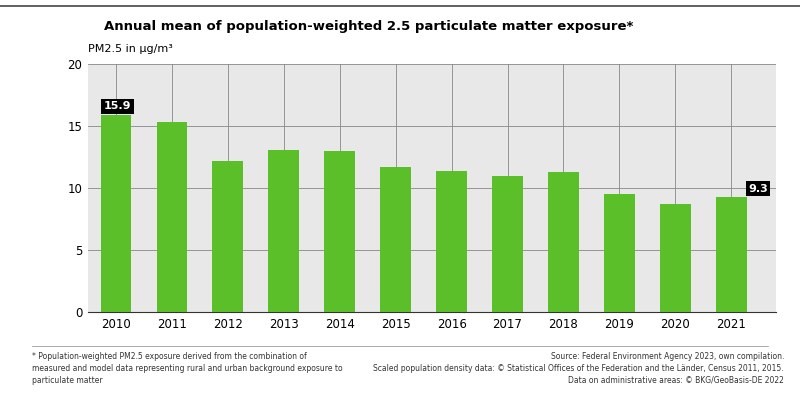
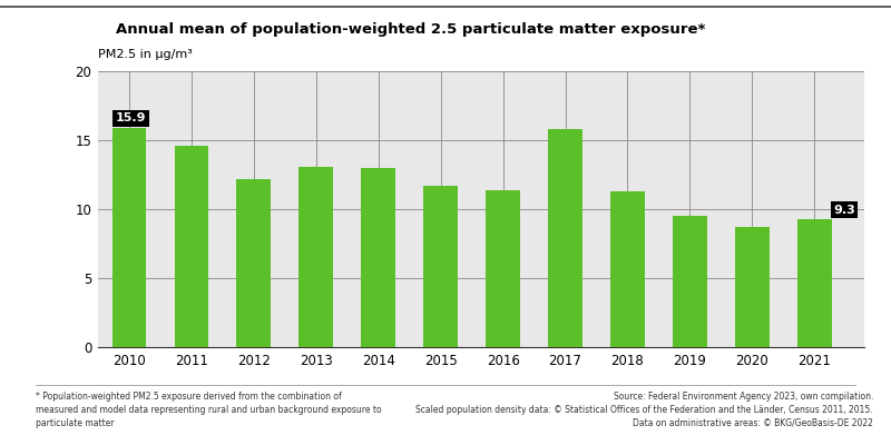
2011: 15.3 -> 14.6
2017: 11.0 -> 15.8
